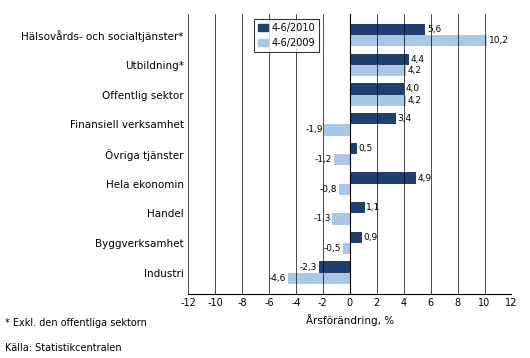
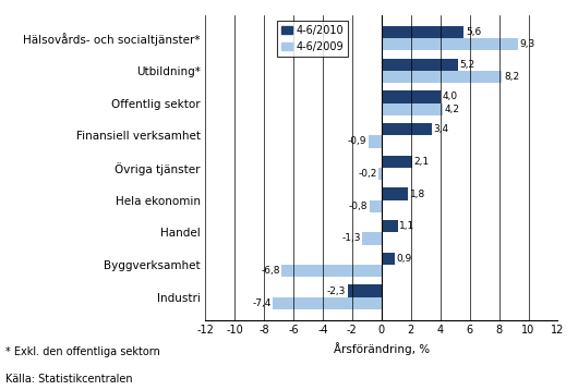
4-6/2009/Hälsovårds- och socialtjänster*: 10,2 -> 9,3
4-6/2010/Utbildning*: 4,4 -> 5,2
4-6/2009/Utbildning*: 4,2 -> 8,2
4-6/2009/Finansiell verksamhet: -1,9 -> -0,9
4-6/2010/Övriga tjänster: 0,5 -> 2,1
4-6/2009/Övriga tjänster: -1,2 -> -0,2
4-6/2010/Hela ekonomin: 4,9 -> 1,8
4-6/2009/Byggverksamhet: -0,5 -> -6,8
4-6/2009/Industri: -4,6 -> -7,4
